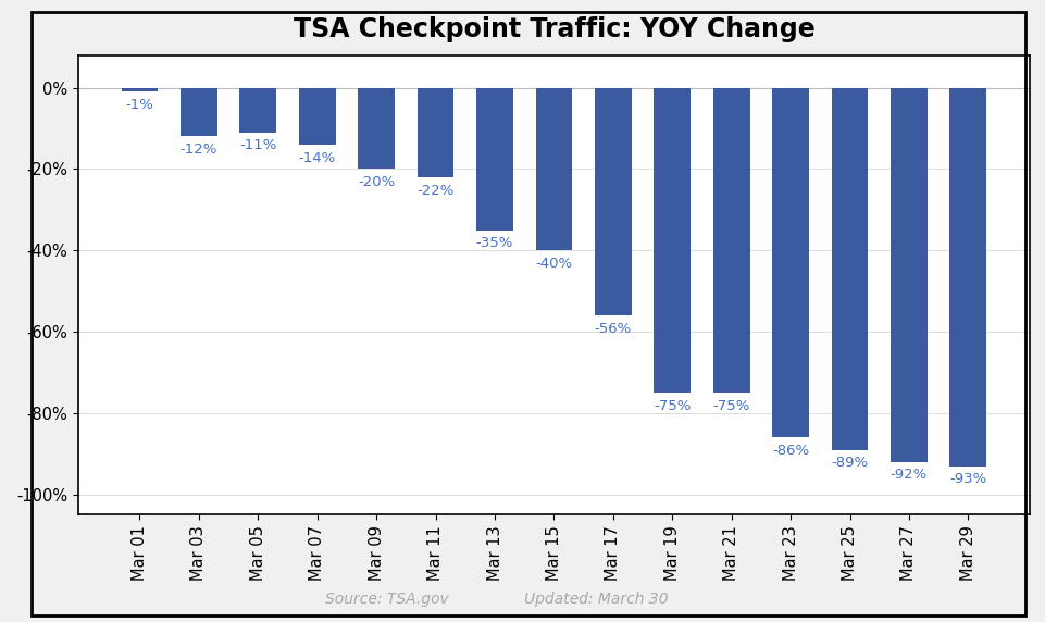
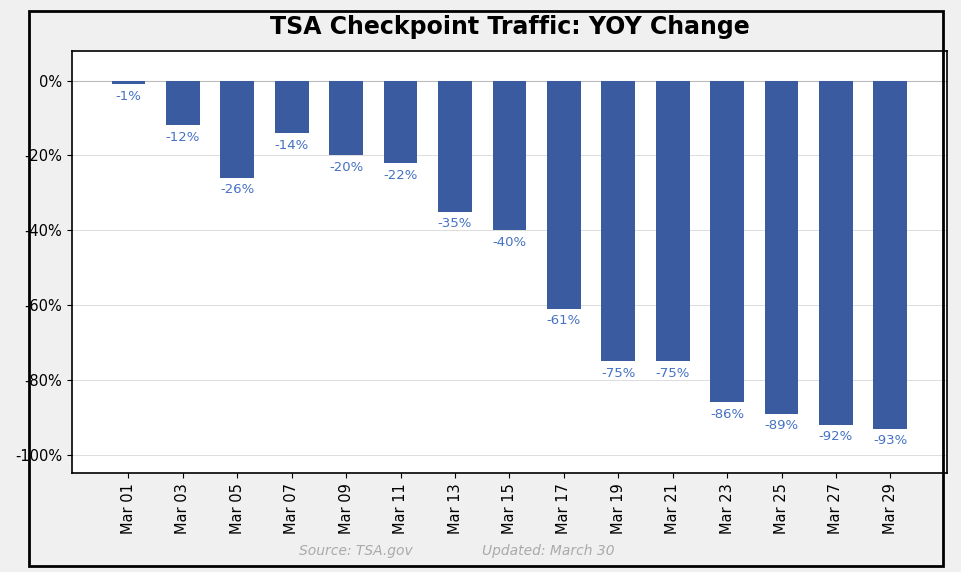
Mar 05: -11% -> -26%
Mar 17: -56% -> -61%
